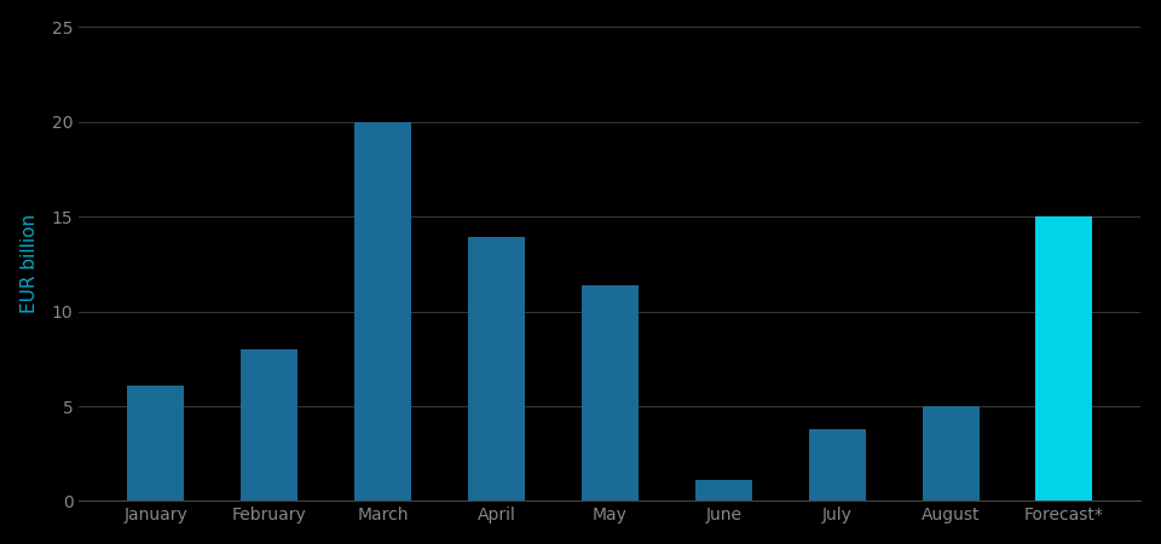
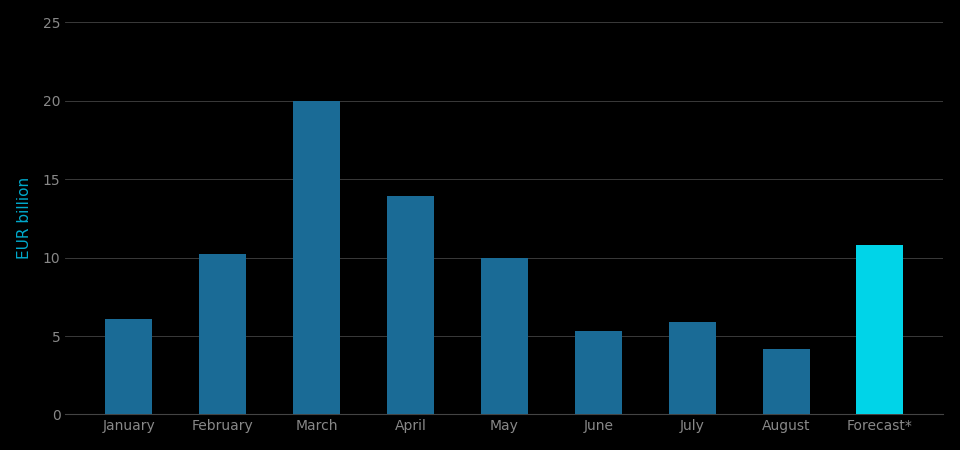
February: 8.0 -> 10.2
May: 11.4 -> 10.0
June: 1.1 -> 5.3
July: 3.8 -> 5.9
August: 5.0 -> 4.2
Forecast*: 15.0 -> 10.8
